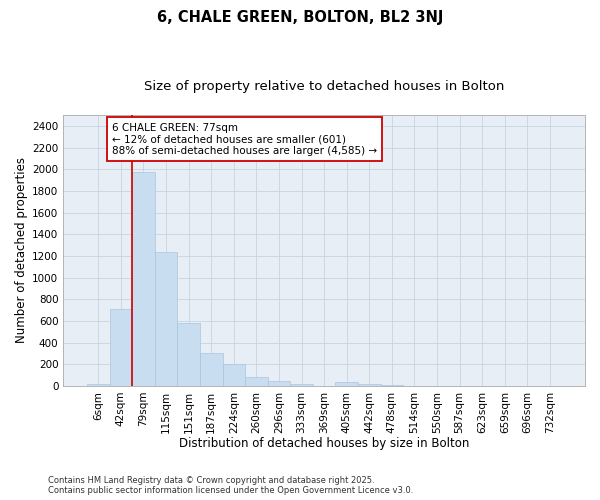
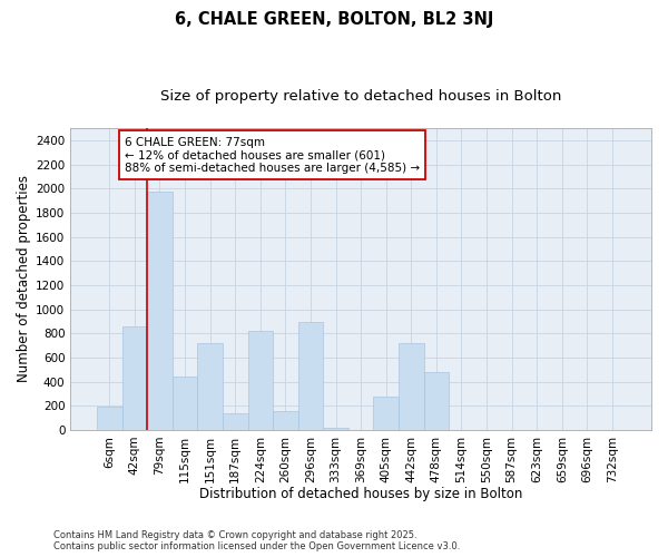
6sqm: 20 -> 190
42sqm: 710 -> 860
115sqm: 1240 -> 440
151sqm: 580 -> 720
187sqm: 300 -> 140
224sqm: 200 -> 820
260sqm: 80 -> 160
296sqm: 40 -> 890
405sqm: 40 -> 280
442sqm: 20 -> 720
478sqm: 0 -> 480
